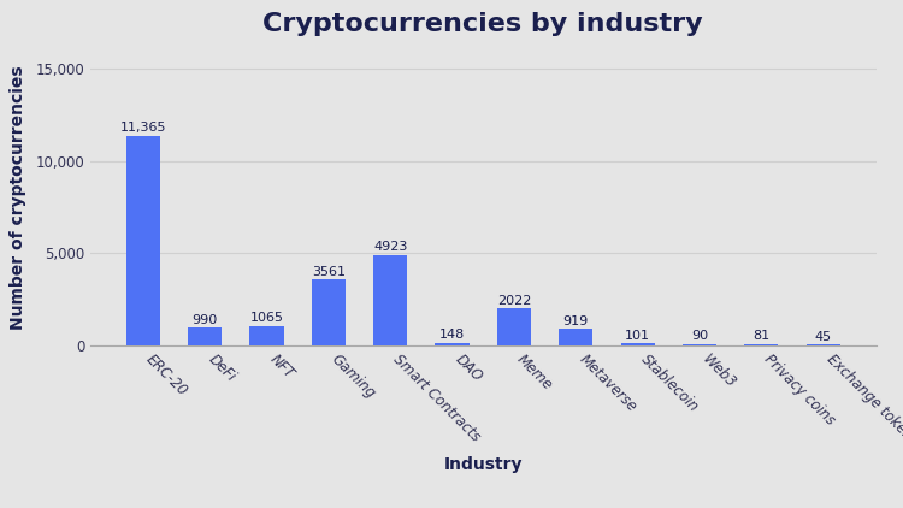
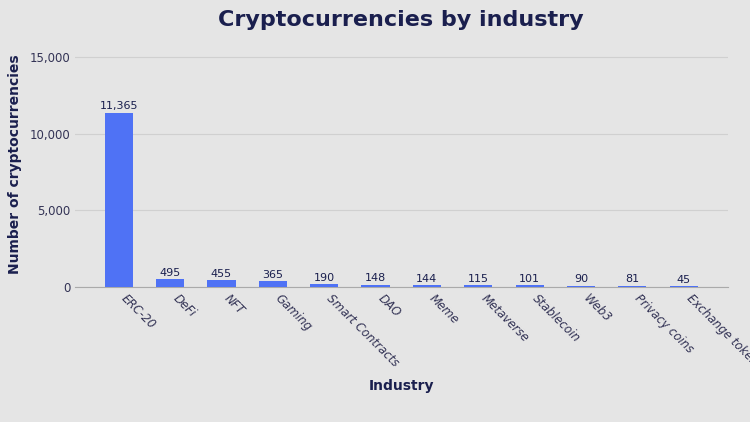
DeFi: 990 -> 495
NFT: 1065 -> 455
Gaming: 3561 -> 365
Smart Contracts: 4923 -> 190
Meme: 2022 -> 144
Metaverse: 919 -> 115
